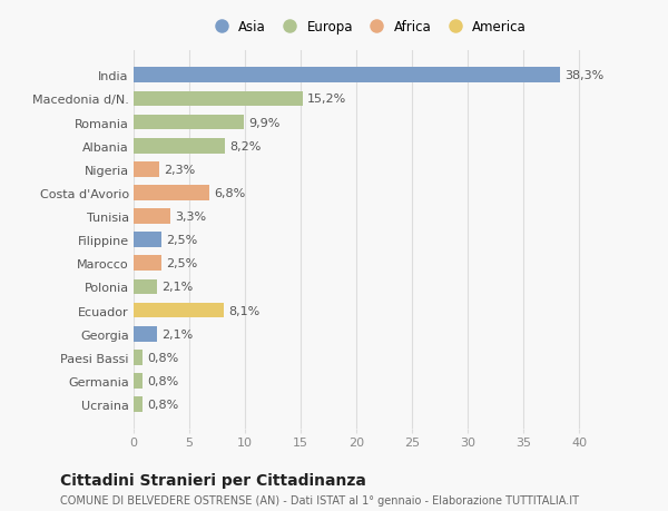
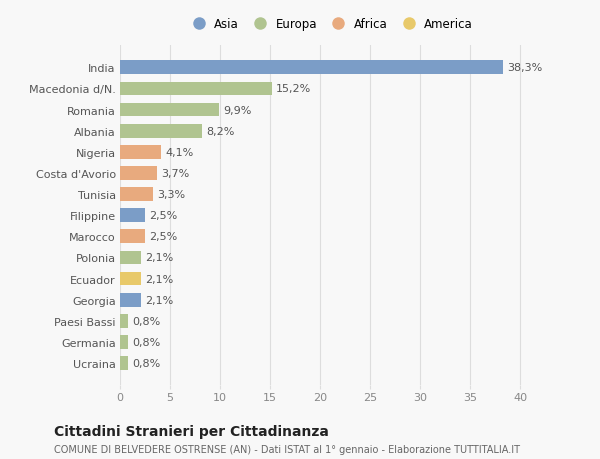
Nigeria: 2,3% -> 4,1%
Costa d'Avorio: 6,8% -> 3,7%
Ecuador: 8,1% -> 2,1%
